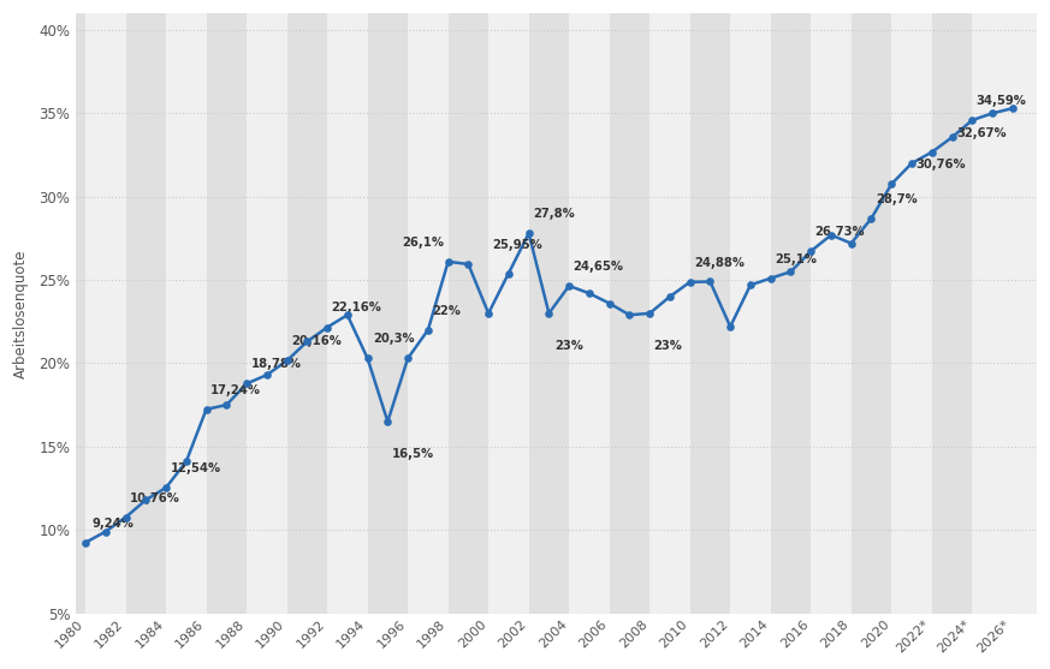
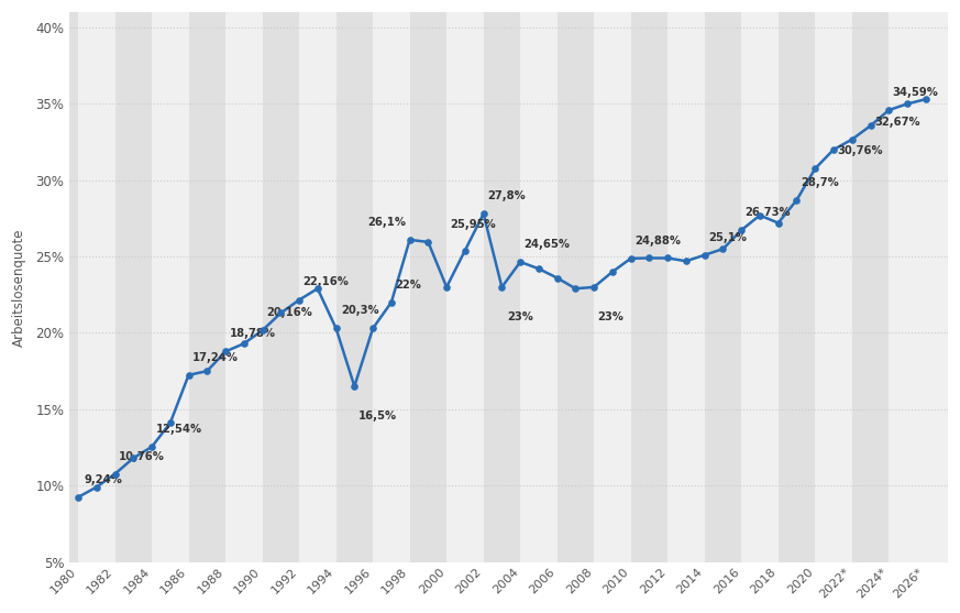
2012: 22.2% -> 24.9%
